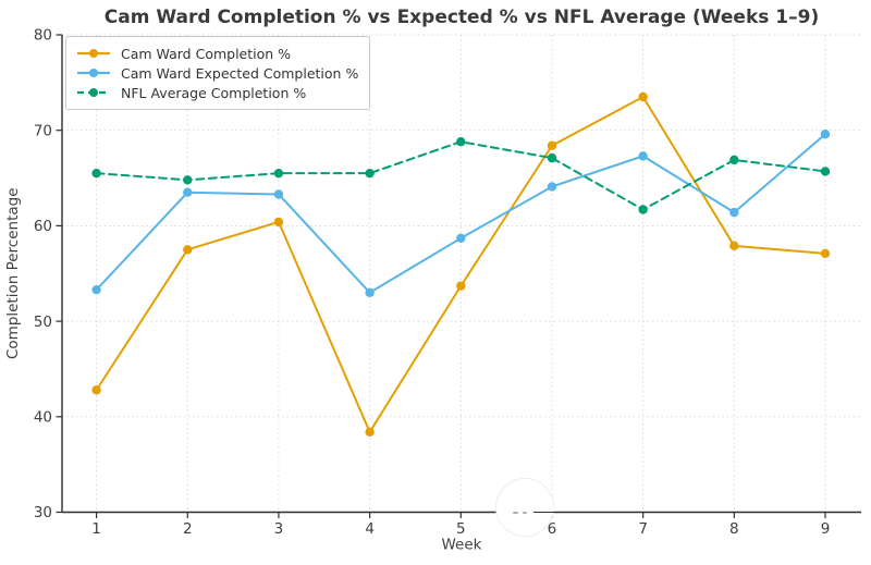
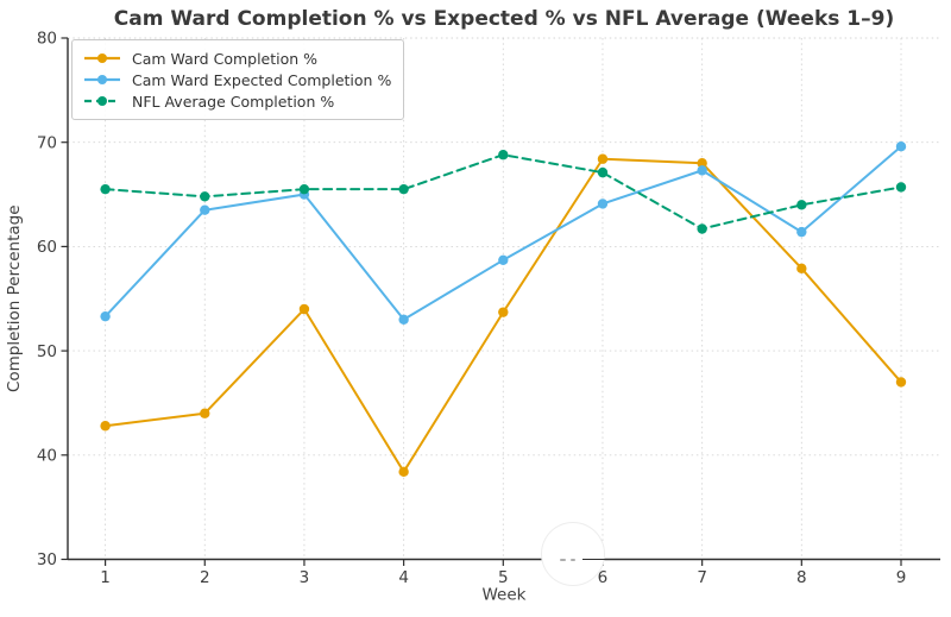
Cam Ward Completion %/2: 58 -> 44
Cam Ward Completion %/3: 60 -> 54
Cam Ward Expected Completion %/3: 63 -> 65
Cam Ward Completion %/7: 74 -> 68
NFL Average Completion %/8: 67 -> 64
Cam Ward Completion %/9: 57 -> 47
